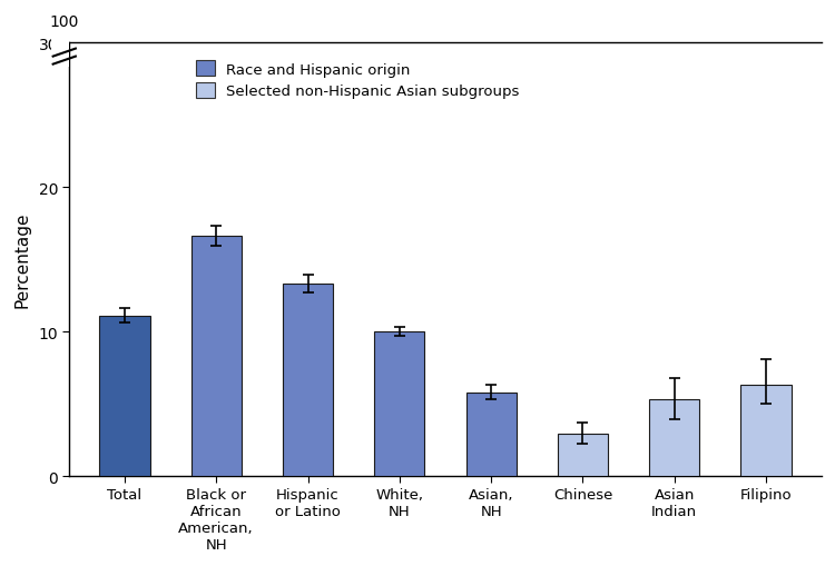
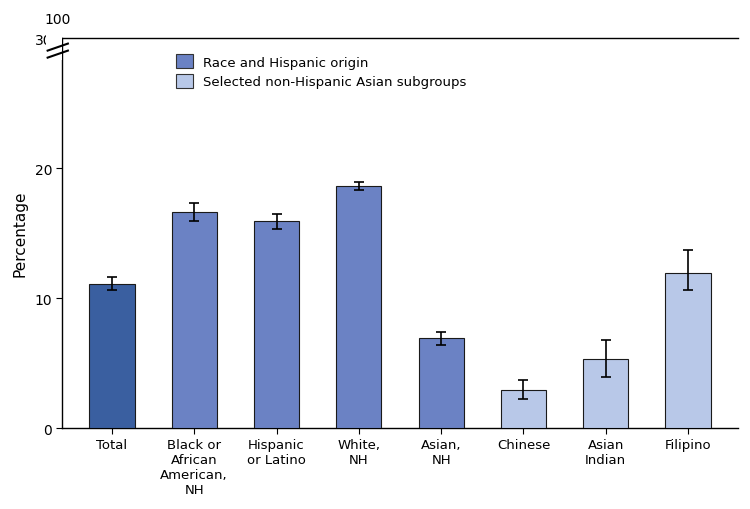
Hispanic or Latino: 13.3 -> 15.9
White, NH: 10.0 -> 18.6
Asian, NH: 5.8 -> 6.9
Filipino: 6.3 -> 11.9
